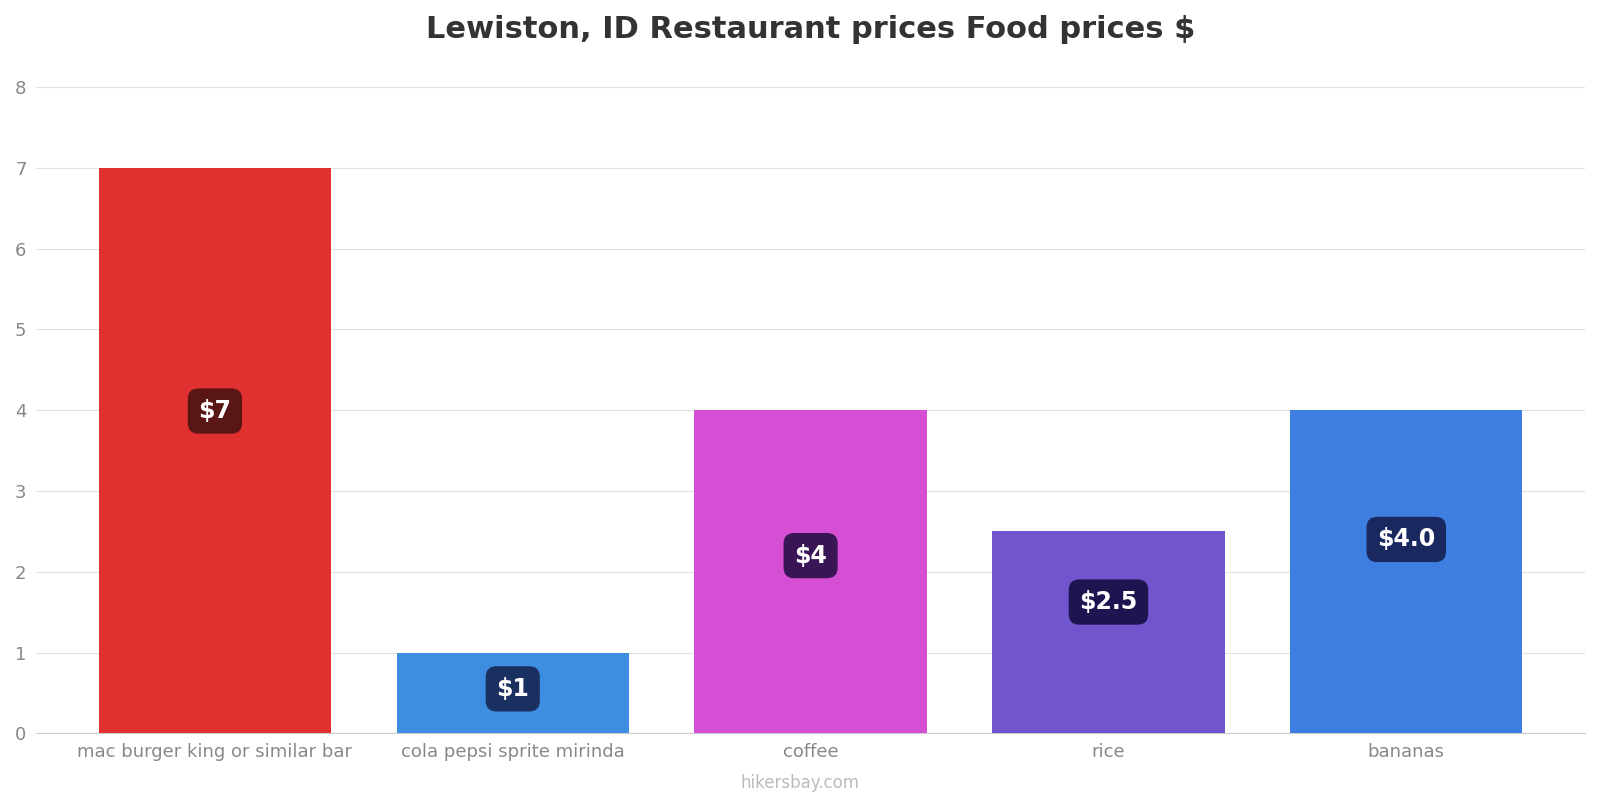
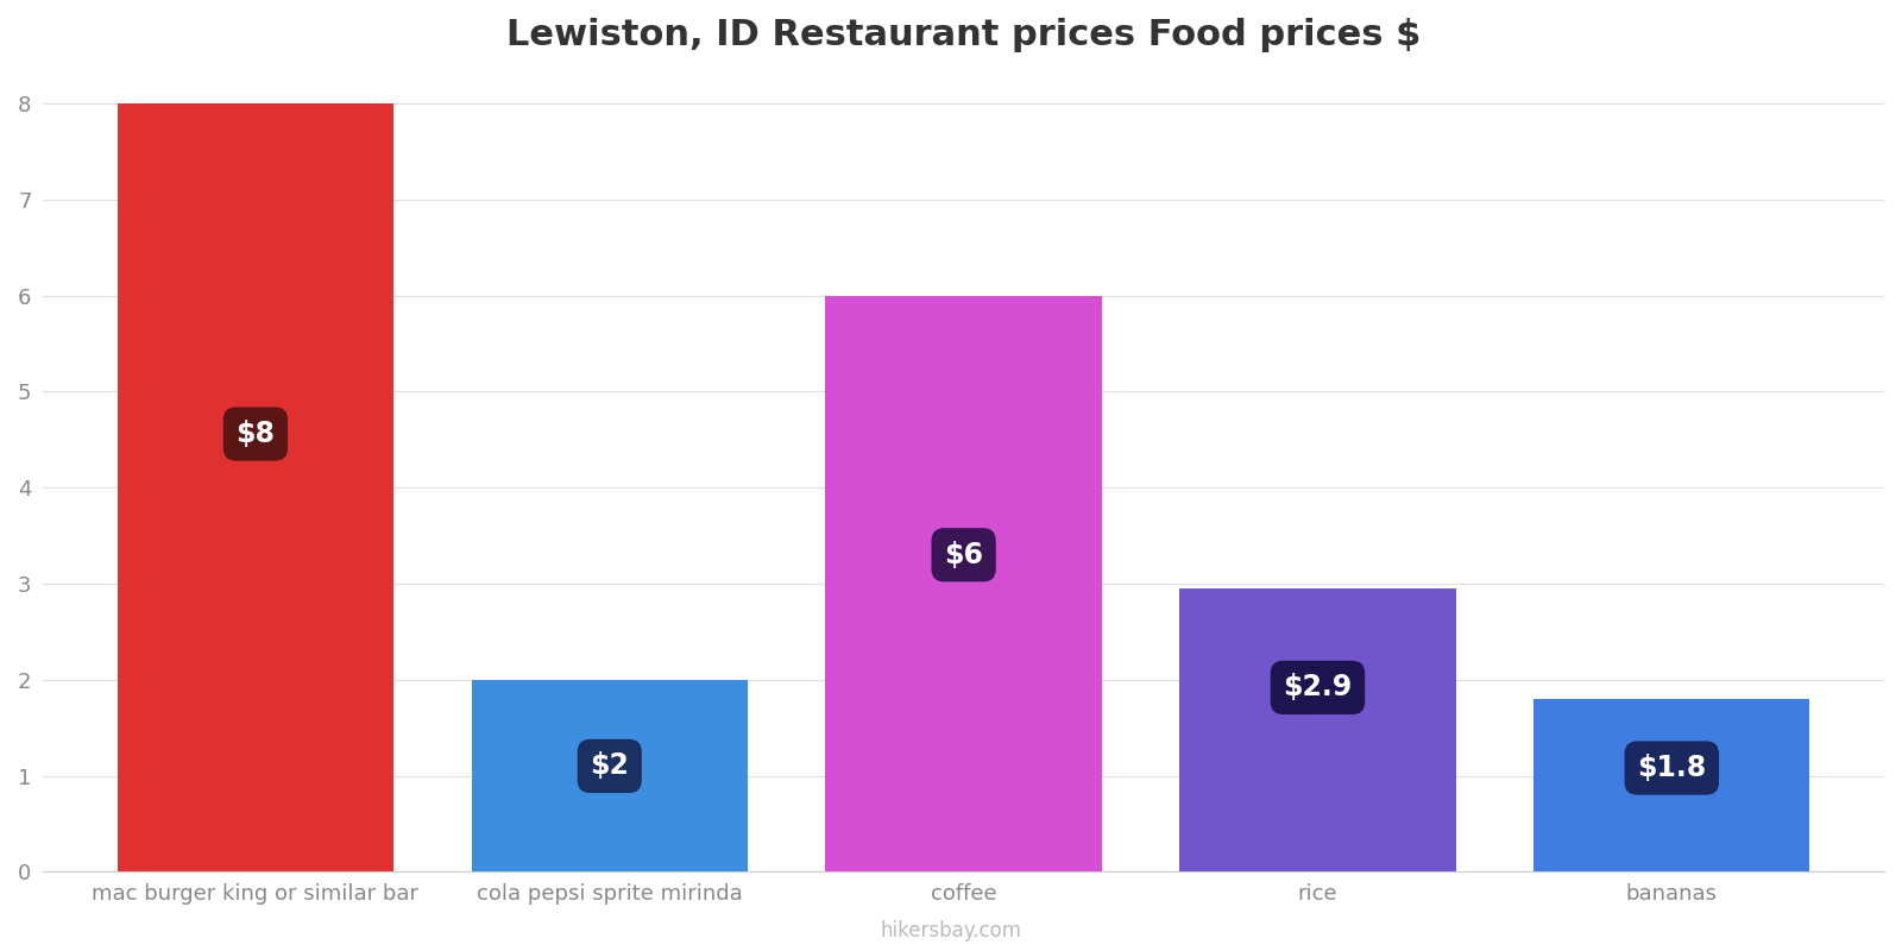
mac burger king or similar bar: $7 -> $8
cola pepsi sprite mirinda: $1 -> $2
coffee: $4 -> $6
rice: $2.5 -> $2.9
bananas: $4.0 -> $1.8
